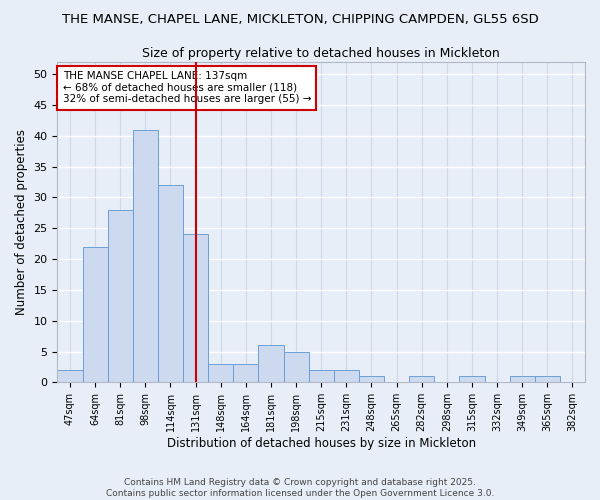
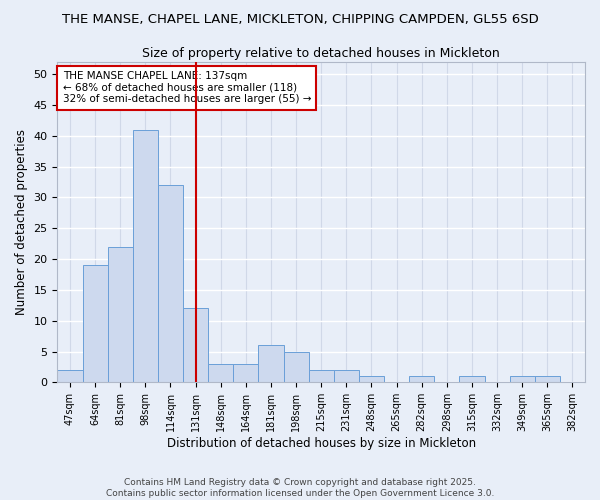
64sqm: 22 -> 19
81sqm: 28 -> 22
131sqm: 24 -> 12
